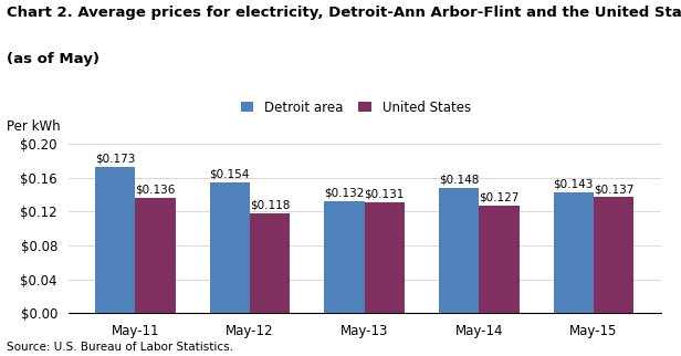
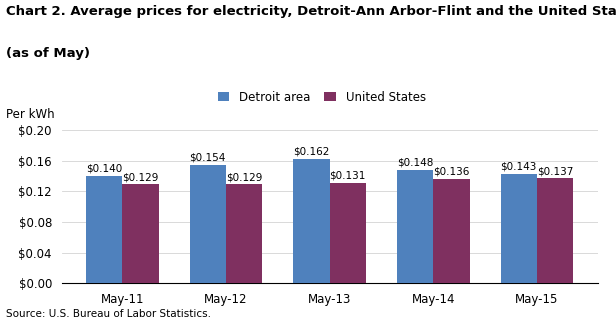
Detroit area/May-11: $0.173 -> $0.140
United States/May-11: $0.136 -> $0.129
United States/May-12: $0.118 -> $0.129
Detroit area/May-13: $0.132 -> $0.162
United States/May-14: $0.127 -> $0.136
